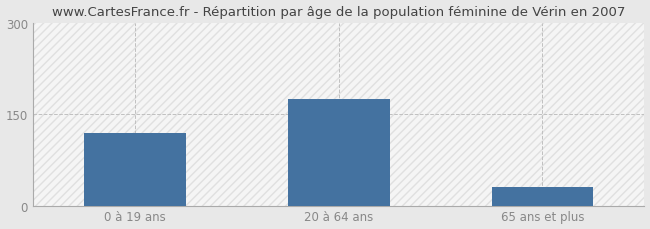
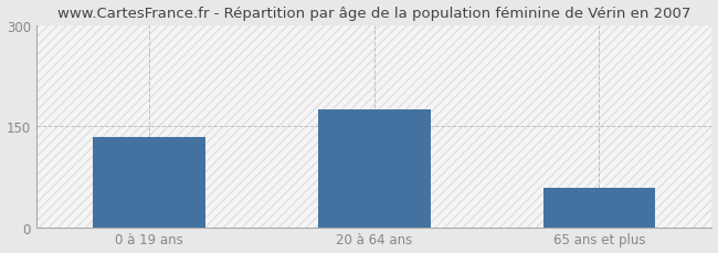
0 à 19 ans: 120 -> 134
65 ans et plus: 30 -> 58
